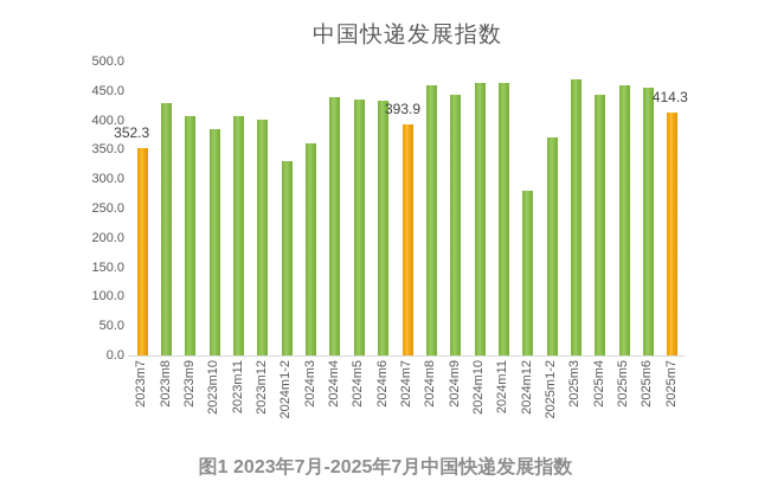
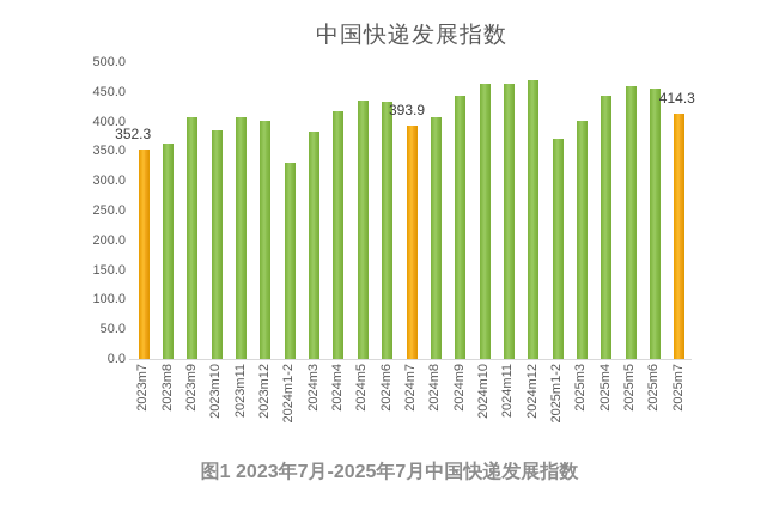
2023m8: 430 -> 360
2024m3: 360 -> 380
2024m4: 440 -> 420
2024m8: 460 -> 410
2024m12: 280 -> 470
2025m3: 470 -> 400
